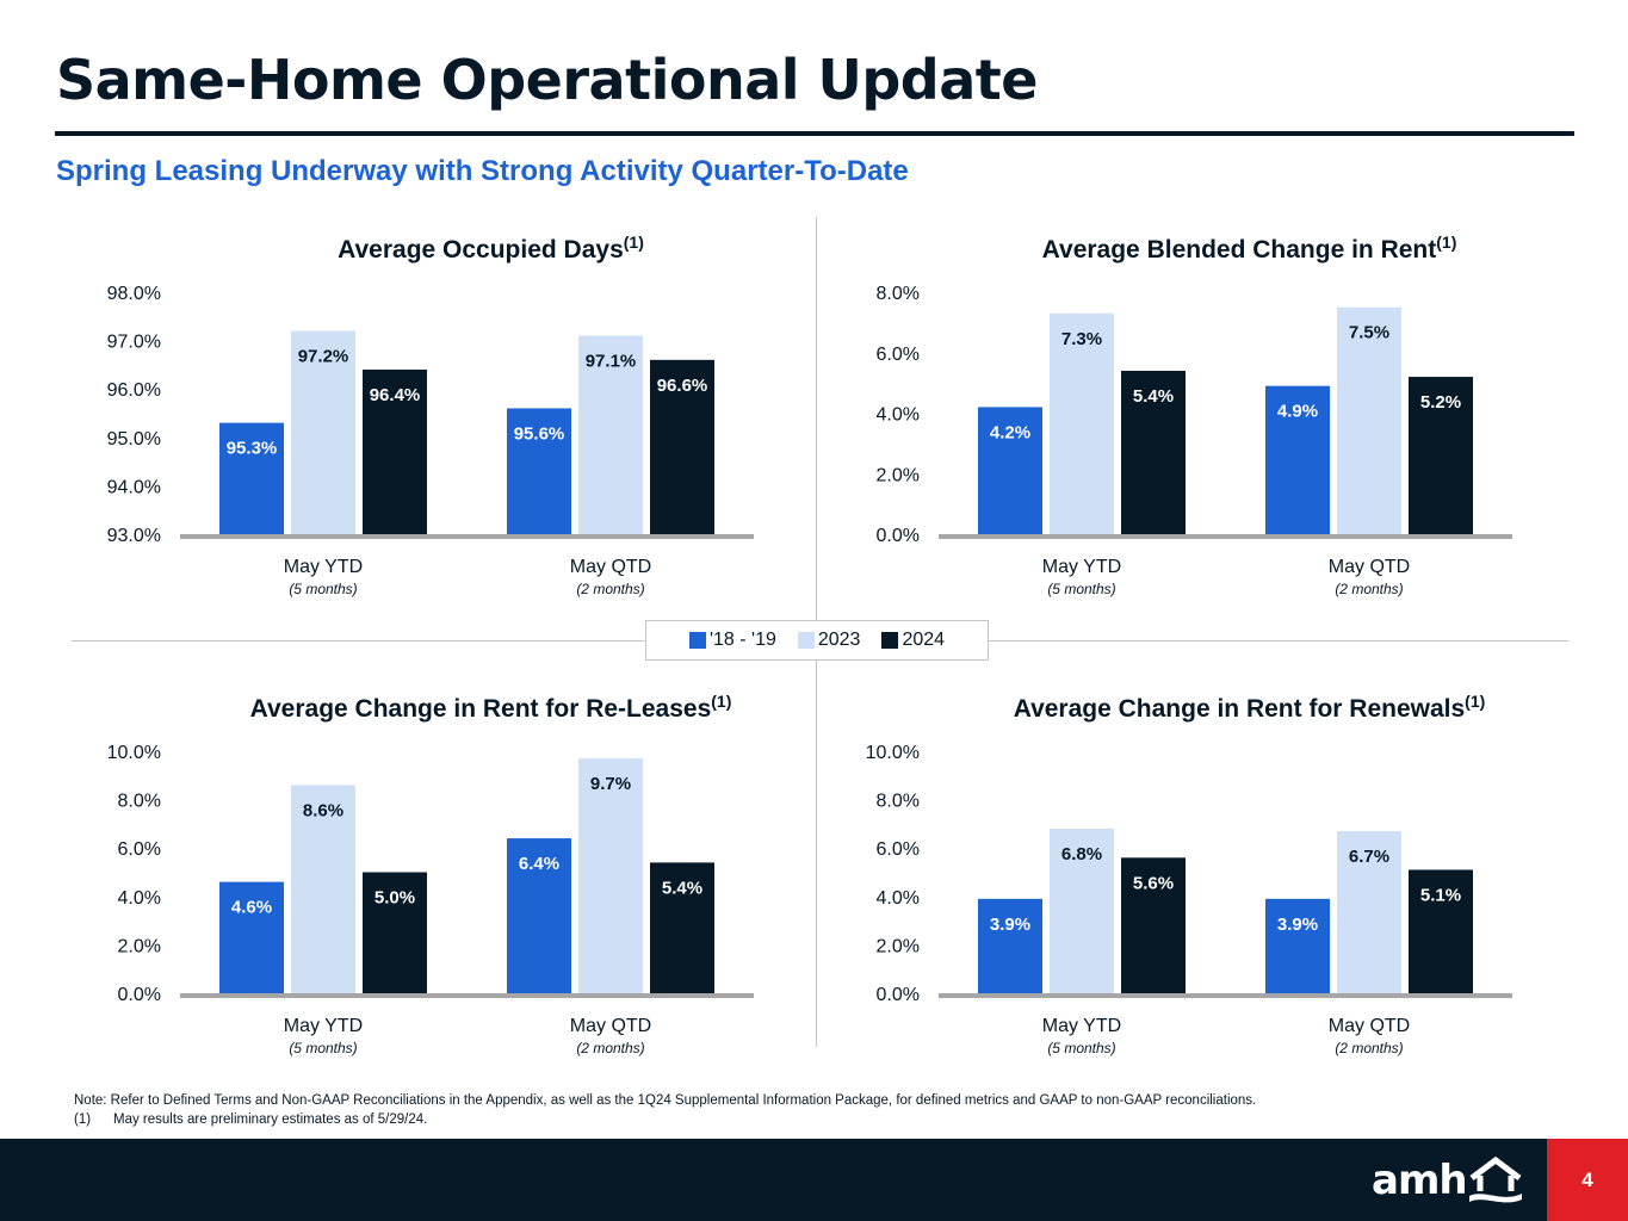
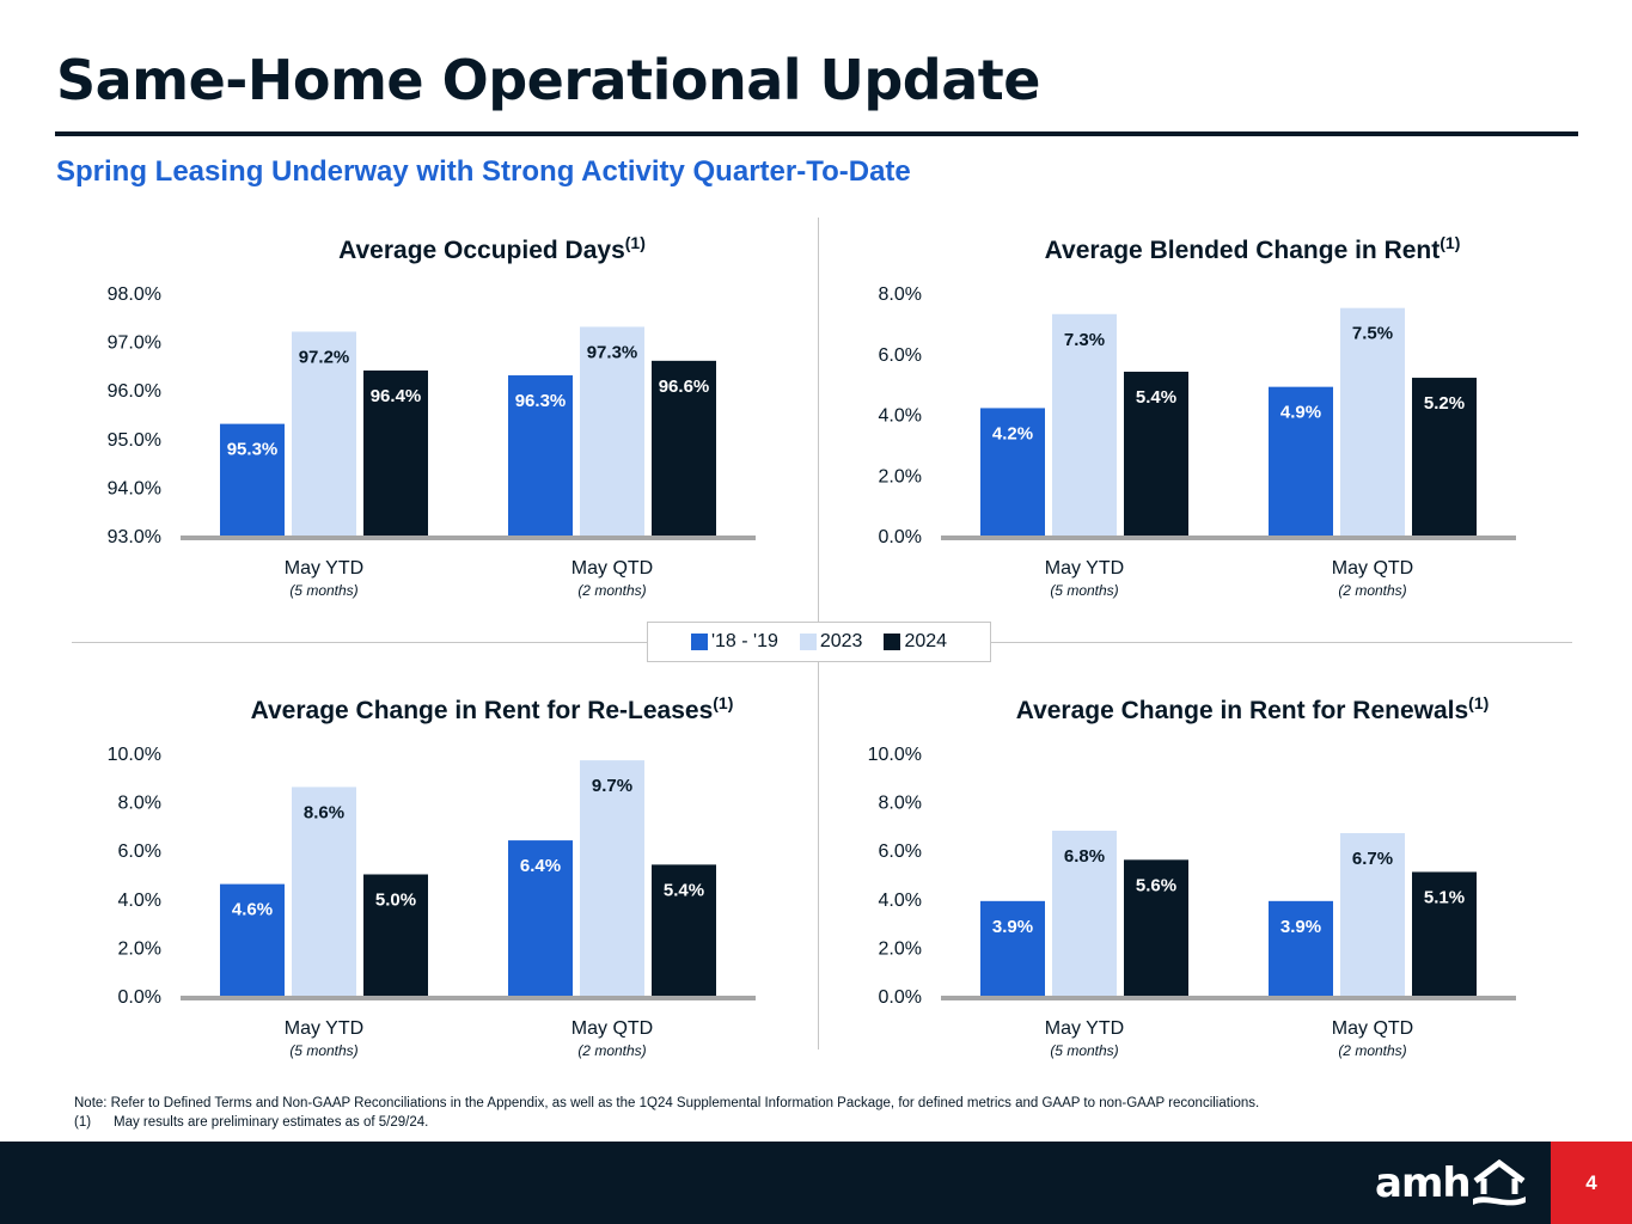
Average Occupied Days/'18 - '19/May QTD: 95.6% -> 96.3%
Average Occupied Days/2023/May QTD: 97.1% -> 97.3%
